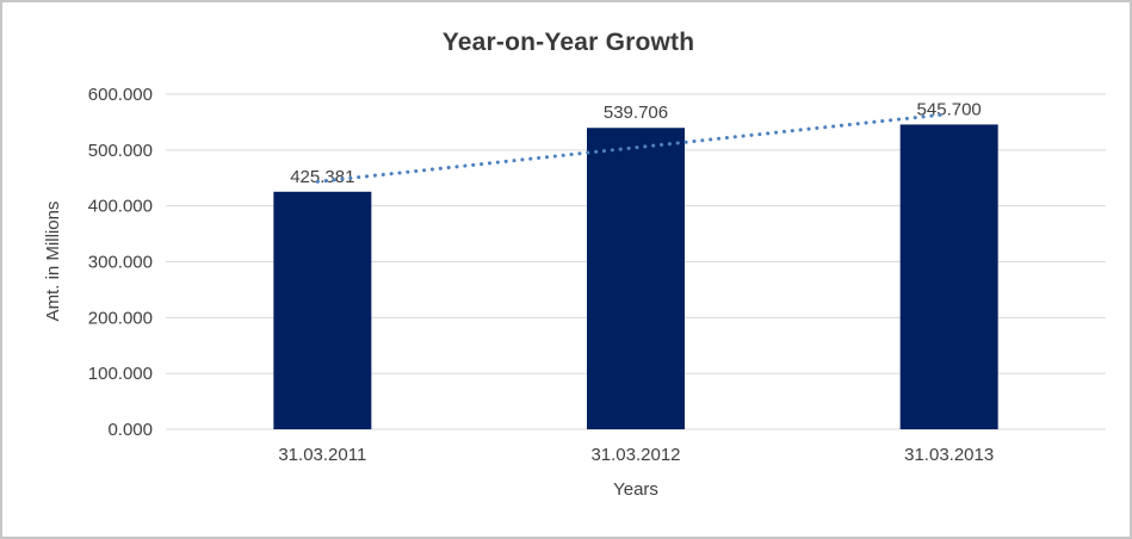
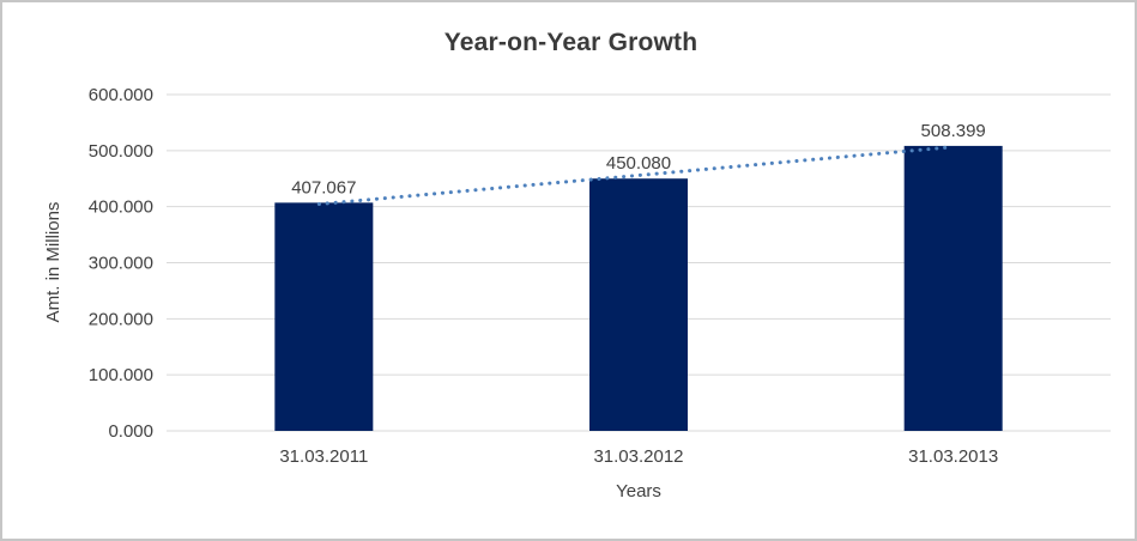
31.03.2011: 425.381 -> 407.067
31.03.2012: 539.706 -> 450.080
31.03.2013: 545.700 -> 508.399
